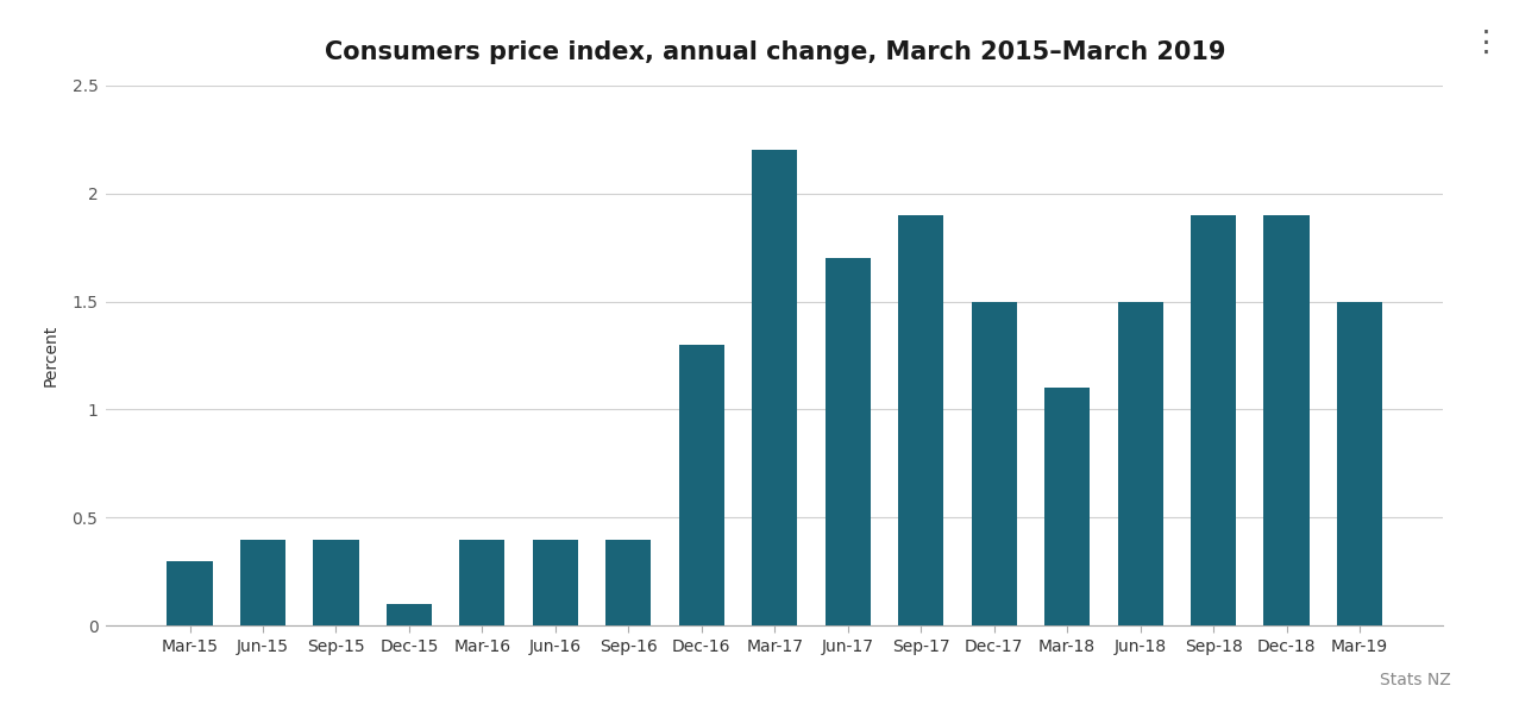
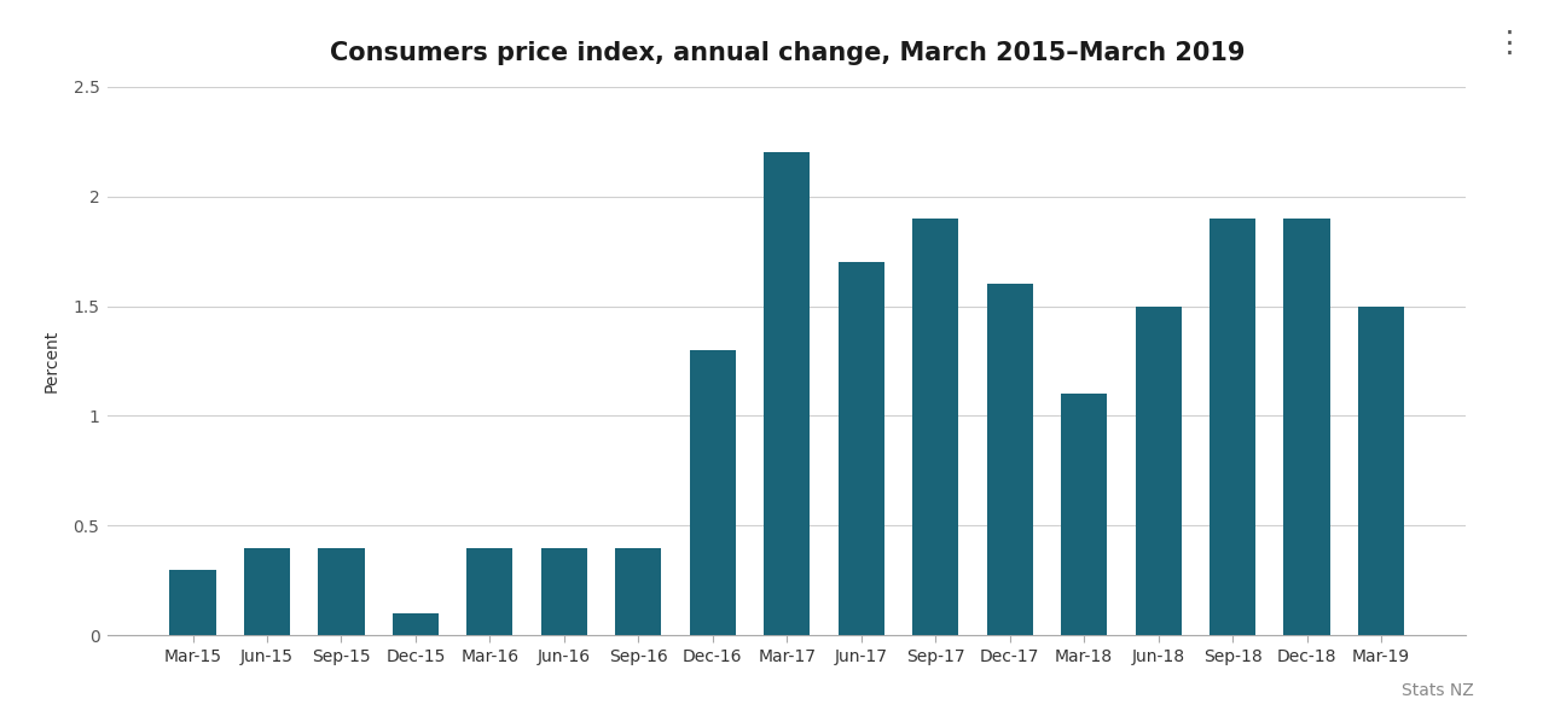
Dec-17: 1.5 -> 1.6
